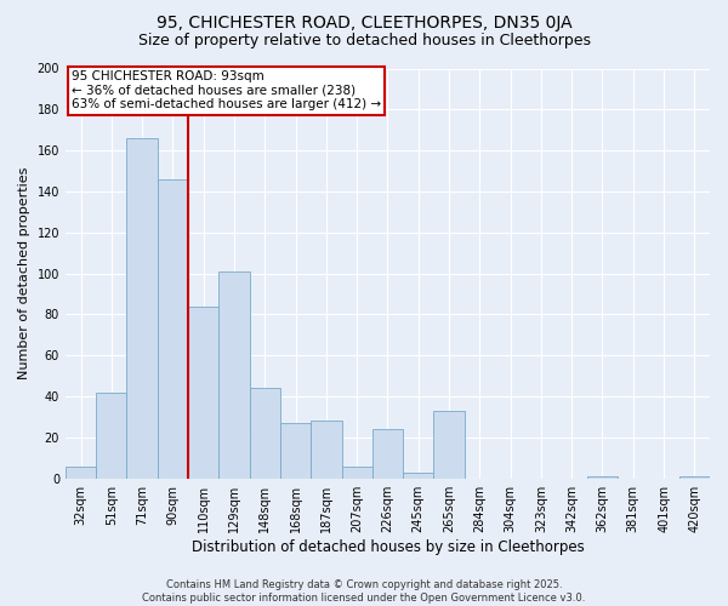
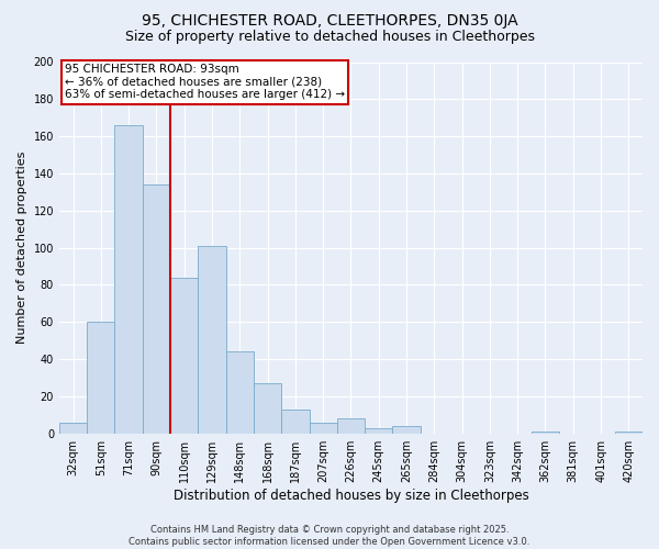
51sqm: 42 -> 60
90sqm: 146 -> 134
187sqm: 28 -> 13
226sqm: 24 -> 8
265sqm: 33 -> 4
